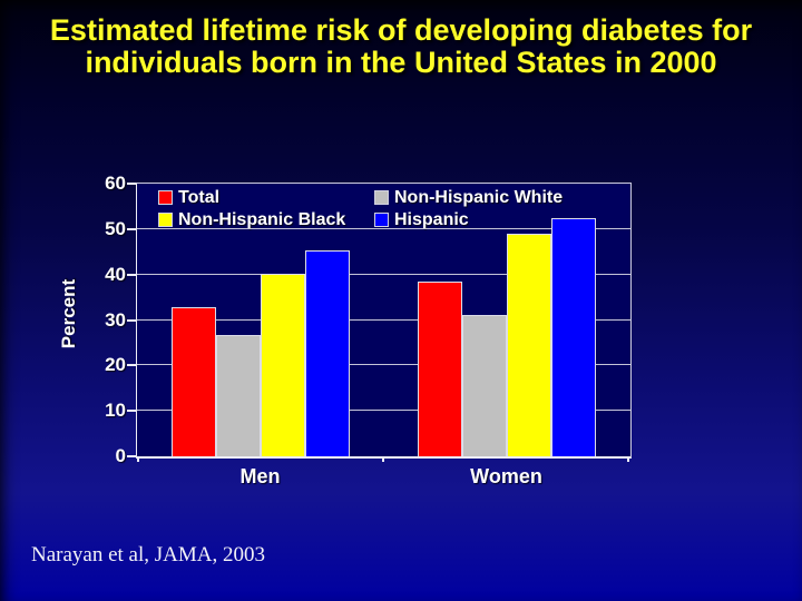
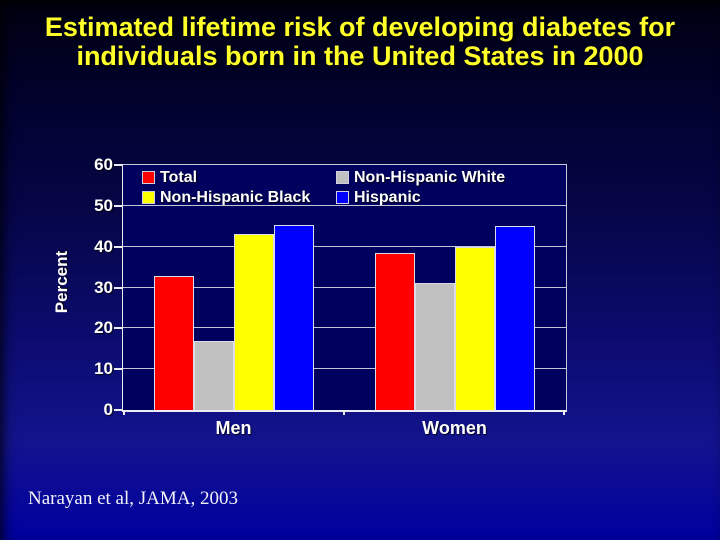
Non-Hispanic White/Men: 27 -> 17
Non-Hispanic Black/Men: 40 -> 43
Non-Hispanic Black/Women: 49 -> 40
Hispanic/Women: 52 -> 45
